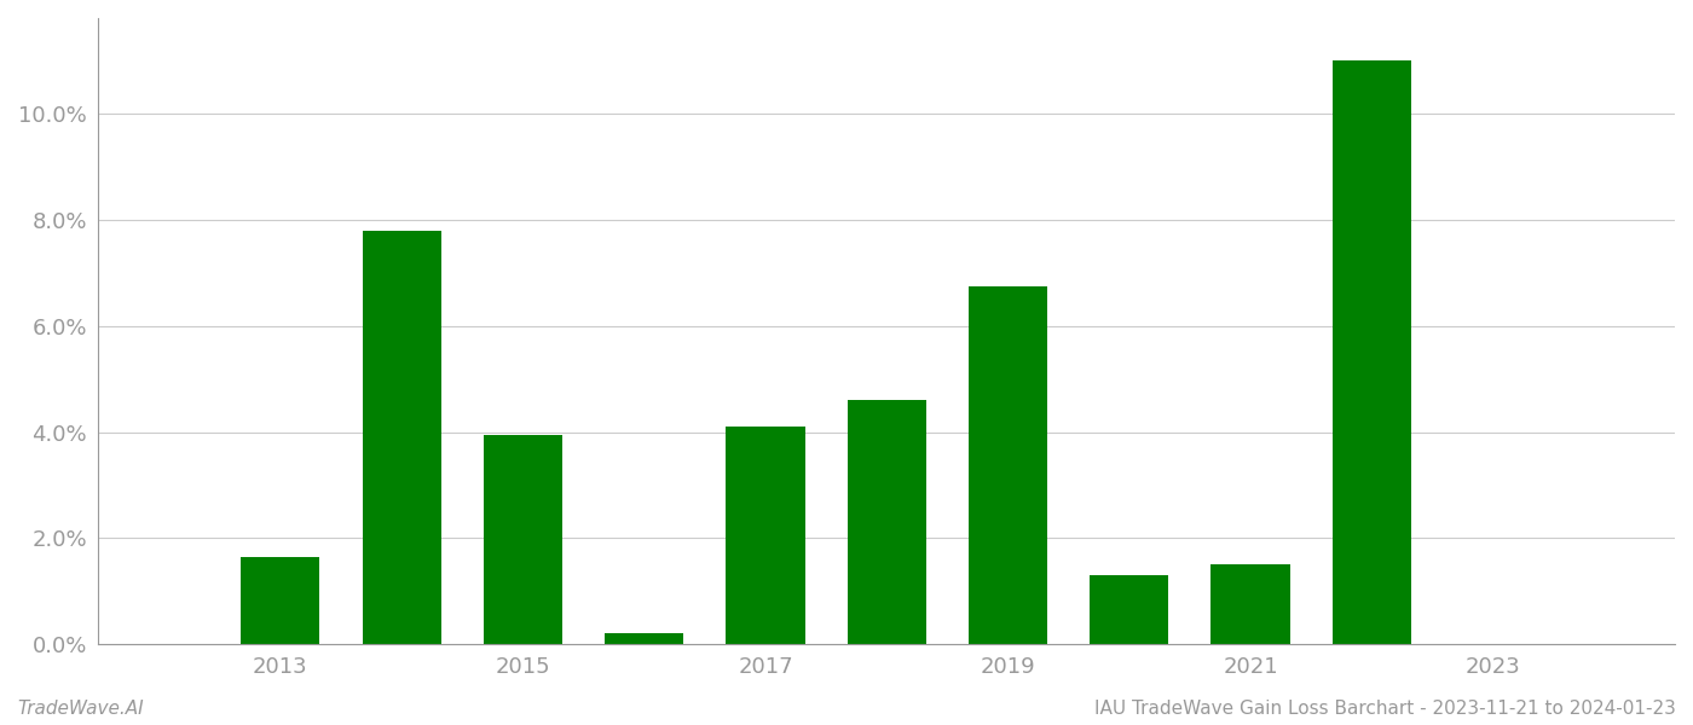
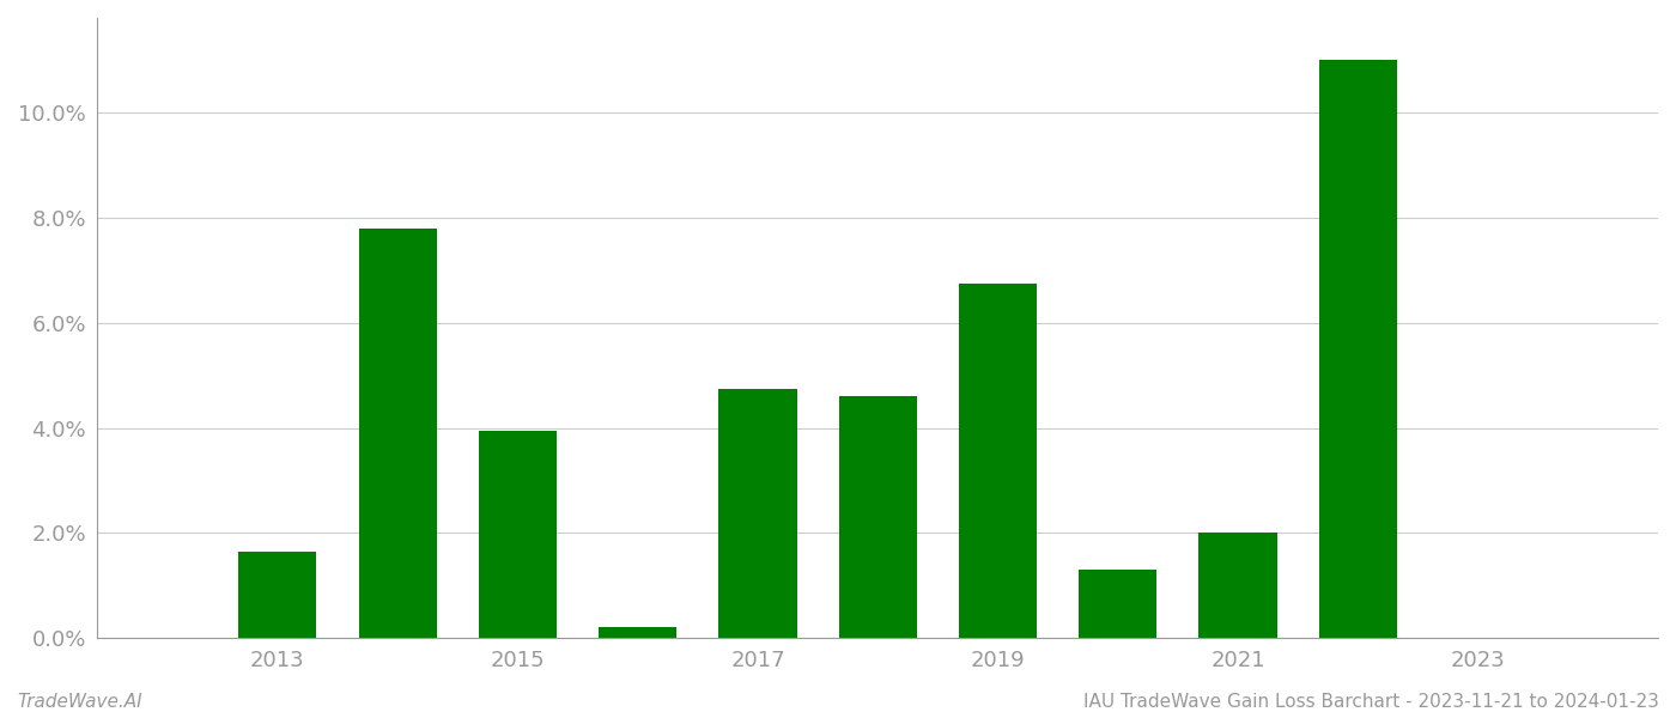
2017: 4.10% -> 4.75%
2021: 1.50% -> 2.00%
